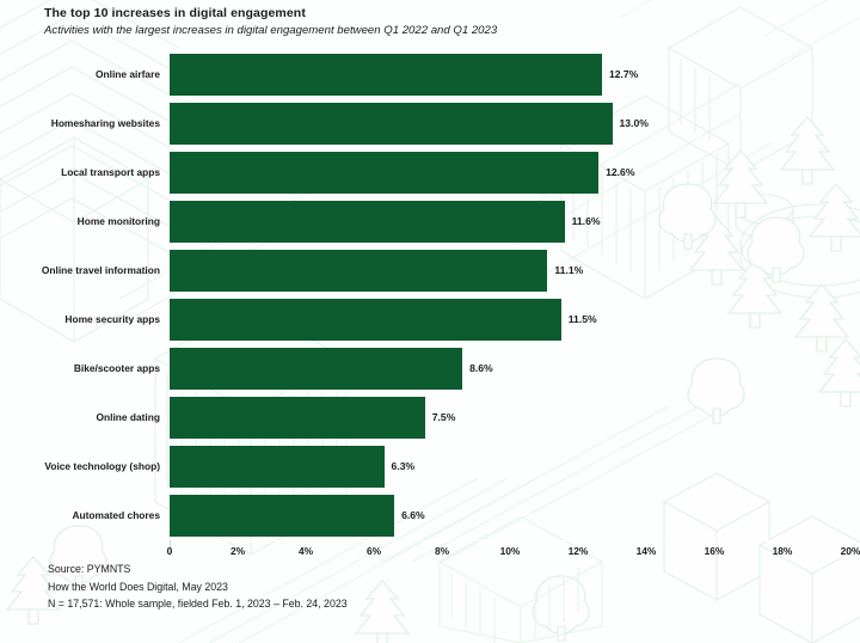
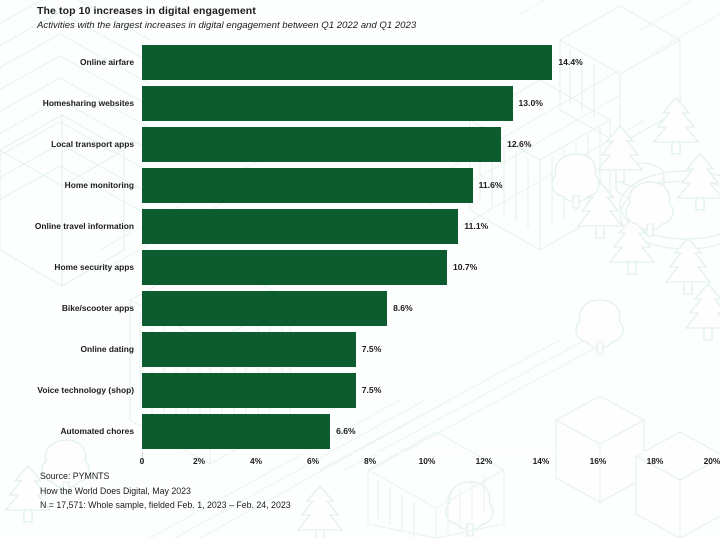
Online airfare: 12.7% -> 14.4%
Home security apps: 11.5% -> 10.7%
Voice technology (shop): 6.3% -> 7.5%
